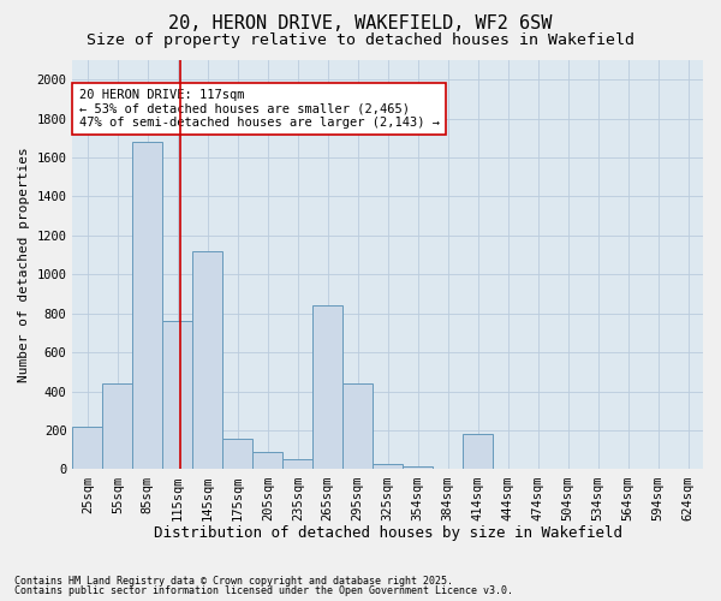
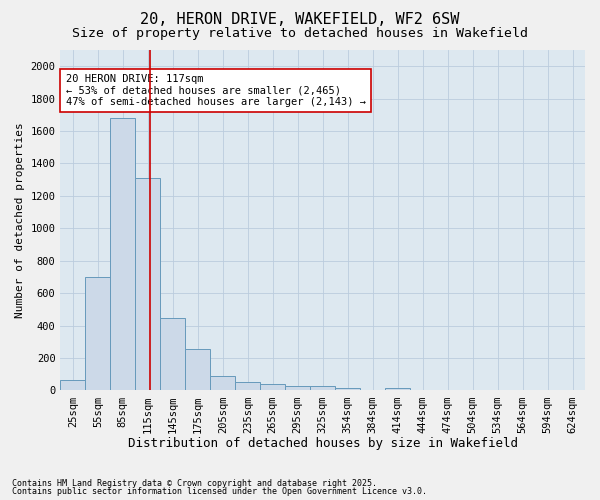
25sqm: 220 -> 60
55sqm: 440 -> 700
115sqm: 760 -> 1310
145sqm: 1120 -> 450
175sqm: 160 -> 260
265sqm: 840 -> 40
295sqm: 440 -> 20
414sqm: 180 -> 20
